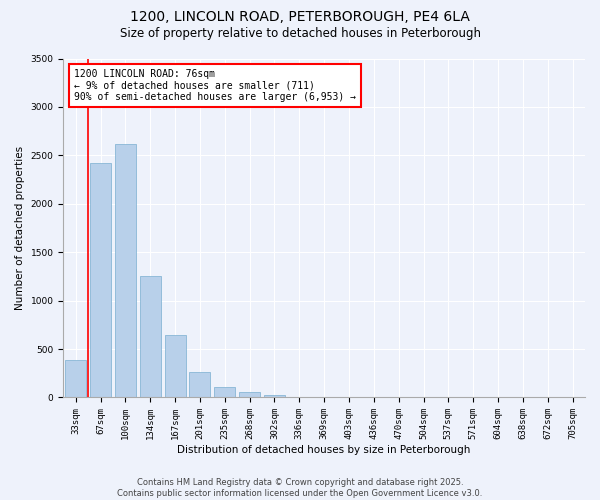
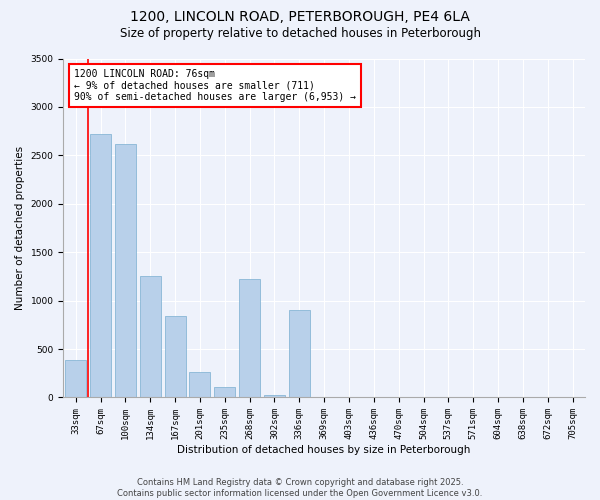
67sqm: 2420 -> 2720
167sqm: 650 -> 840
268sqm: 60 -> 1220
336sqm: 0 -> 900
